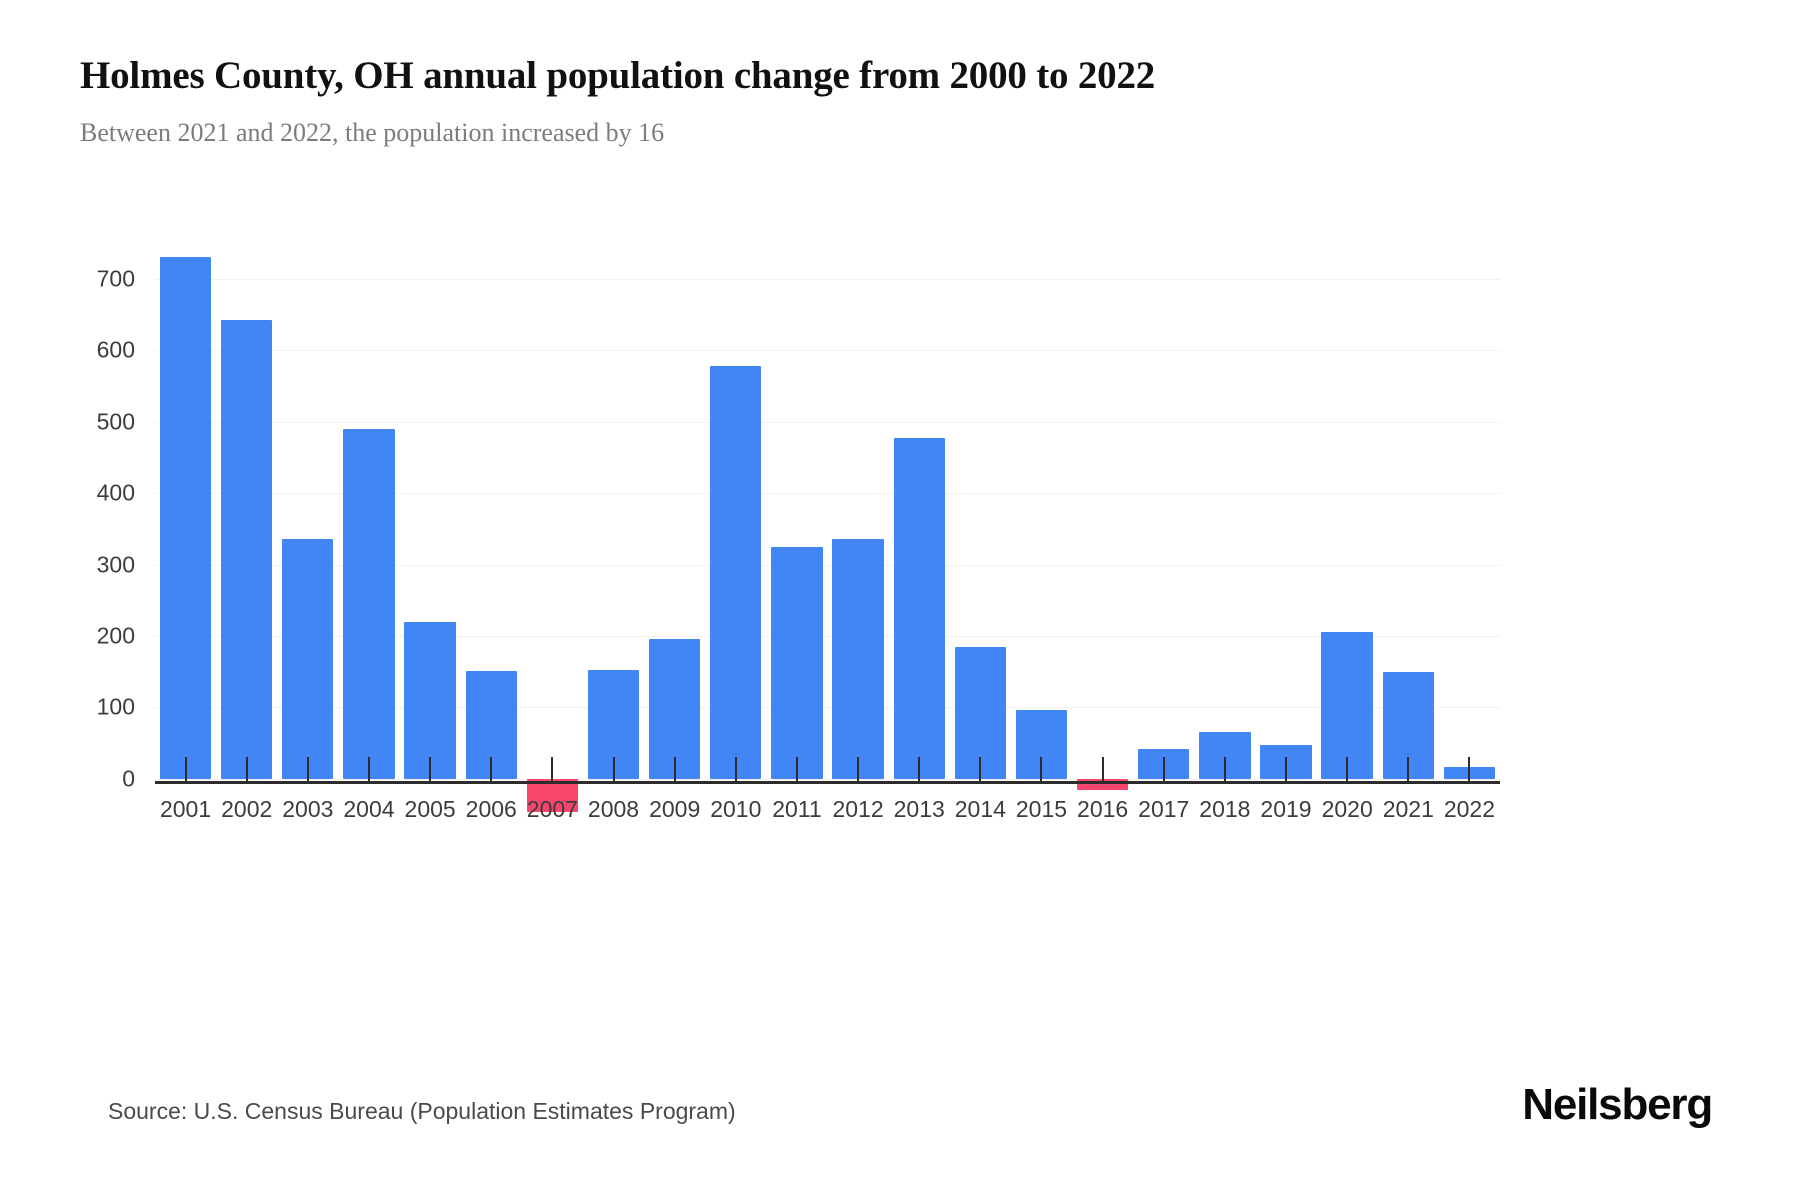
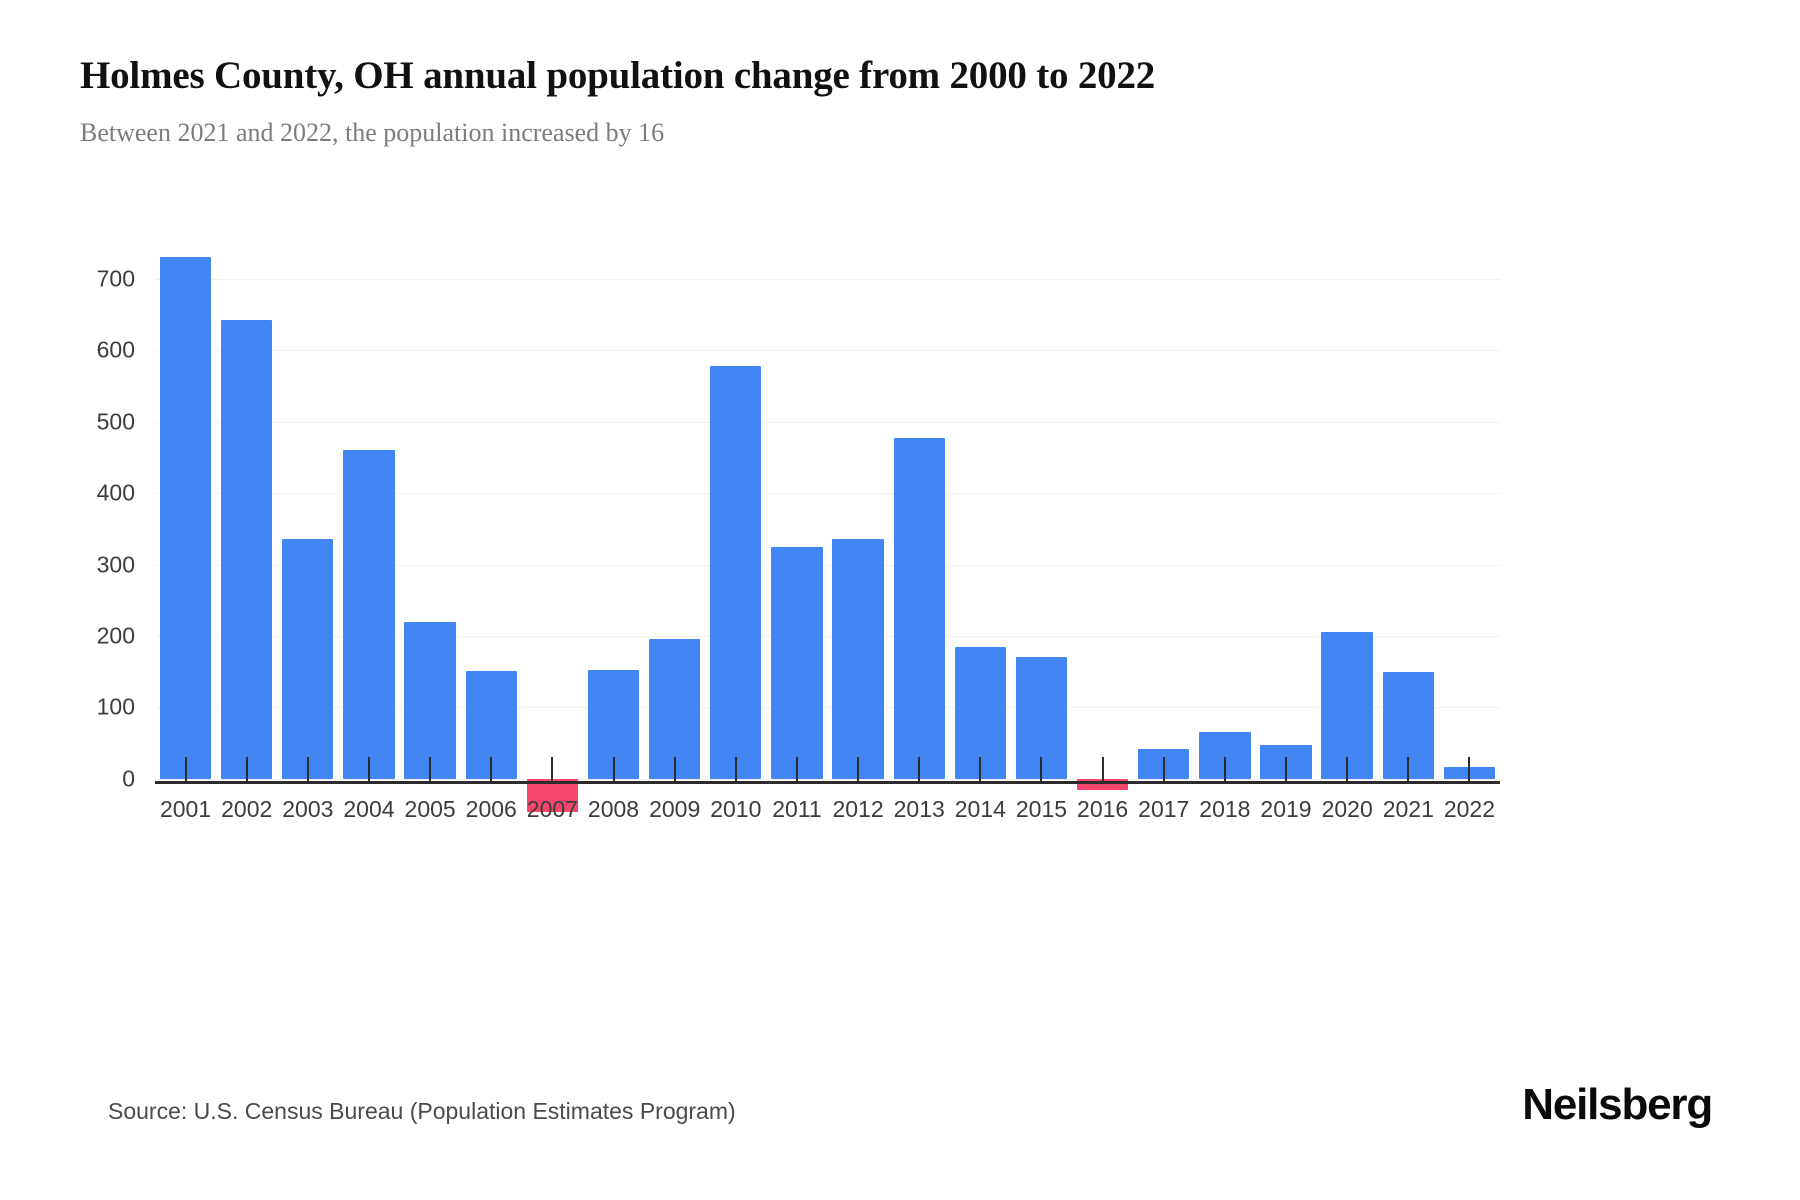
2004: 490 -> 460
2015: 100 -> 170
